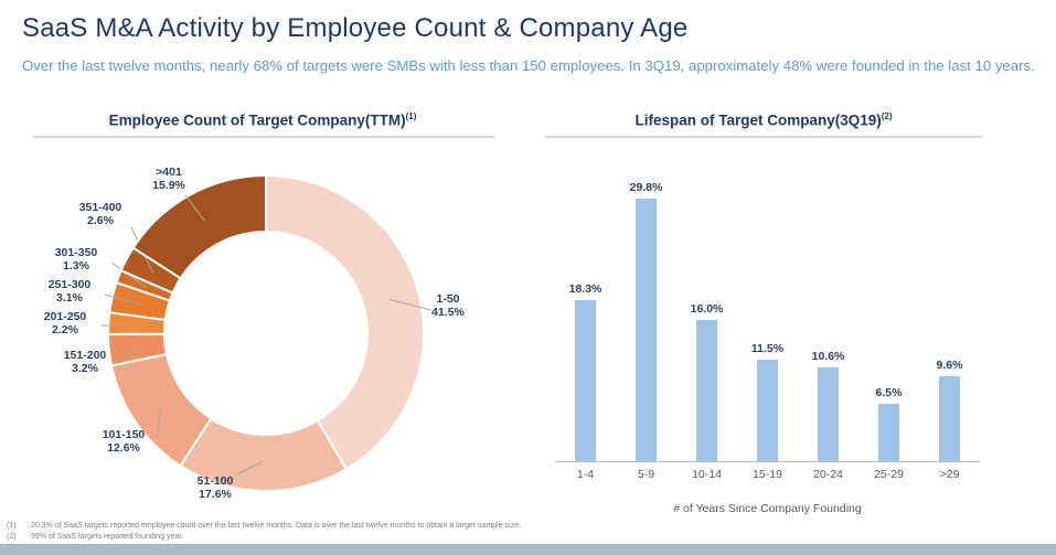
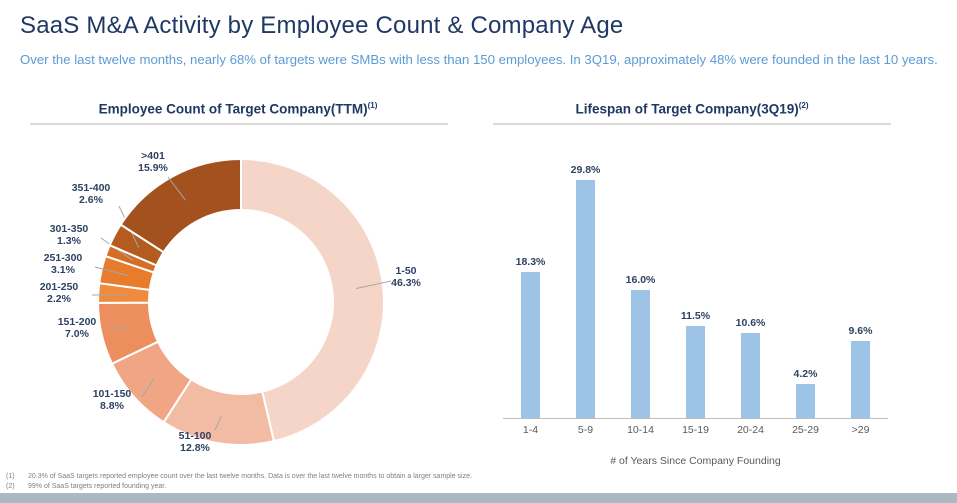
Employee Count of Target Company(TTM)/1-50: 41.5% -> 46.3%
Employee Count of Target Company(TTM)/51-100: 17.6% -> 12.8%
Employee Count of Target Company(TTM)/101-150: 12.6% -> 8.8%
Employee Count of Target Company(TTM)/151-200: 3.2% -> 7.0%
Lifespan of Target Company(3Q19)/25-29: 6.5% -> 4.2%
